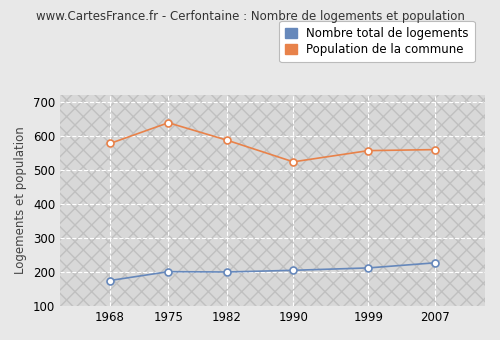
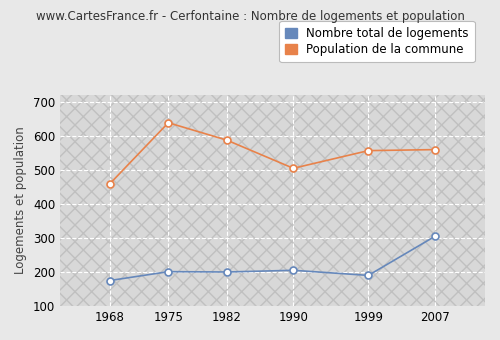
Population de la commune/1968: 578 -> 460
Population de la commune/1990: 524 -> 505
Nombre total de logements/1999: 212 -> 190
Nombre total de logements/2007: 227 -> 305
